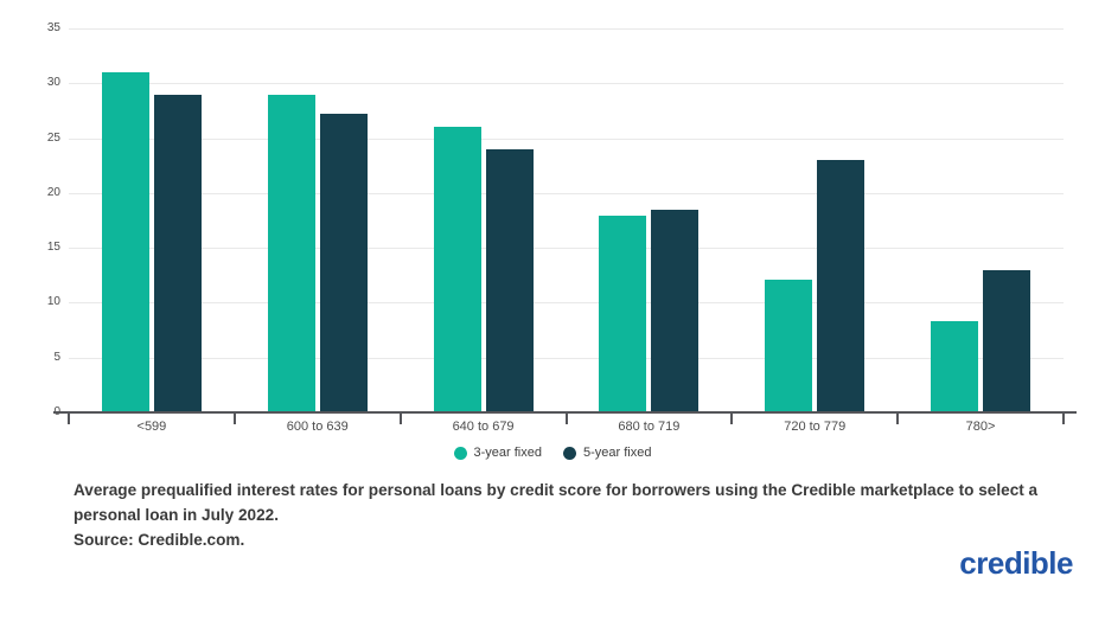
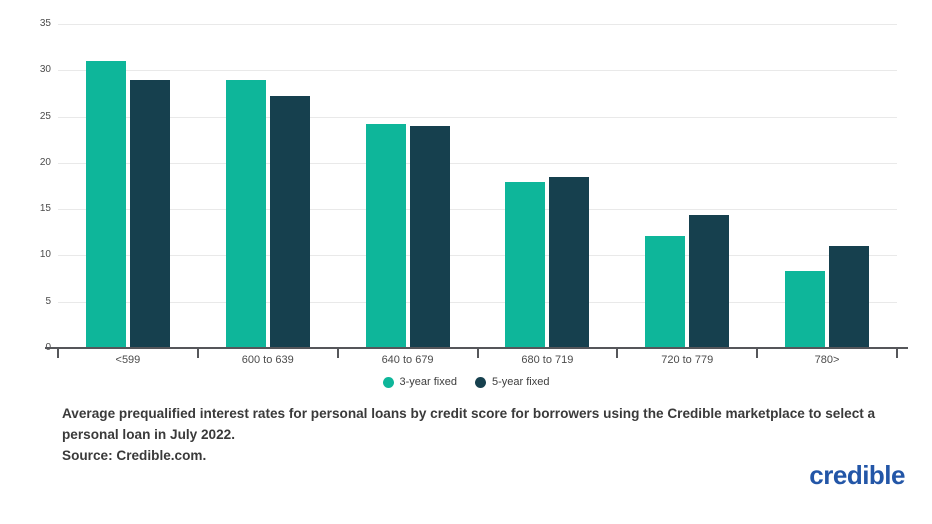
3-year fixed/640 to 679: 26 -> 24
5-year fixed/720 to 779: 23 -> 14
5-year fixed/780>: 13 -> 11
